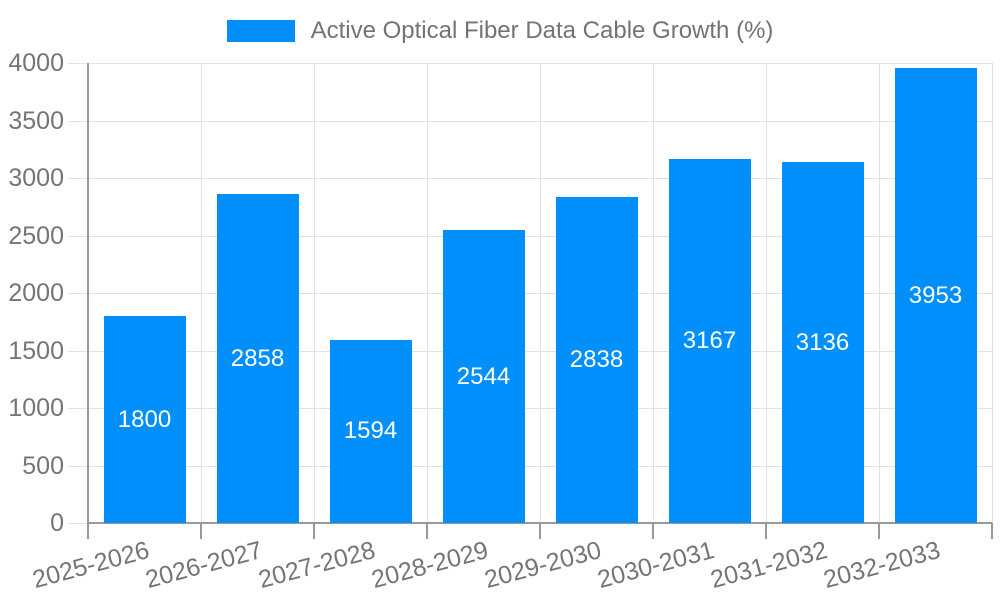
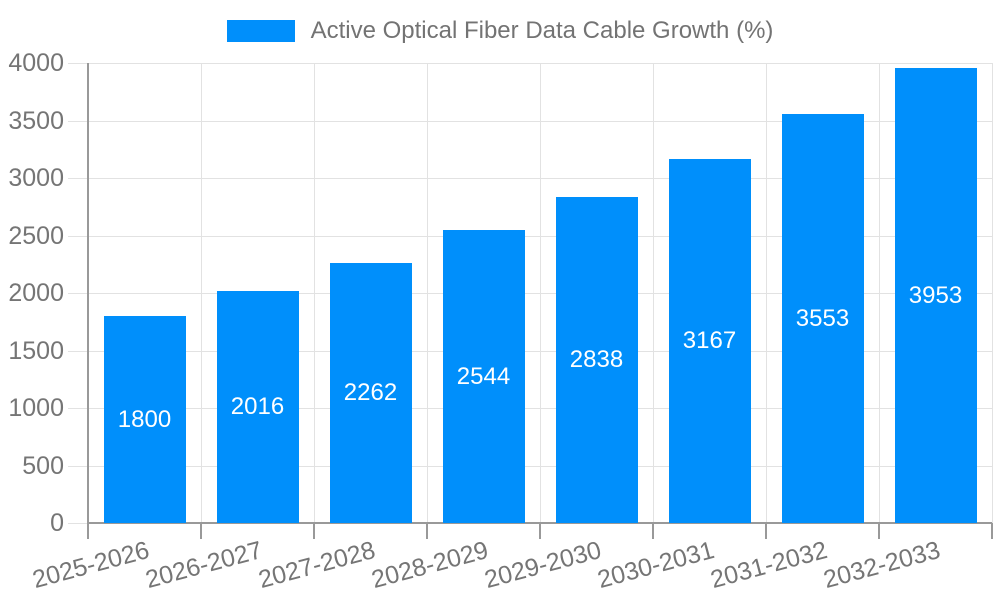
2026-2027: 2858 -> 2016
2027-2028: 1594 -> 2262
2031-2032: 3136 -> 3553
